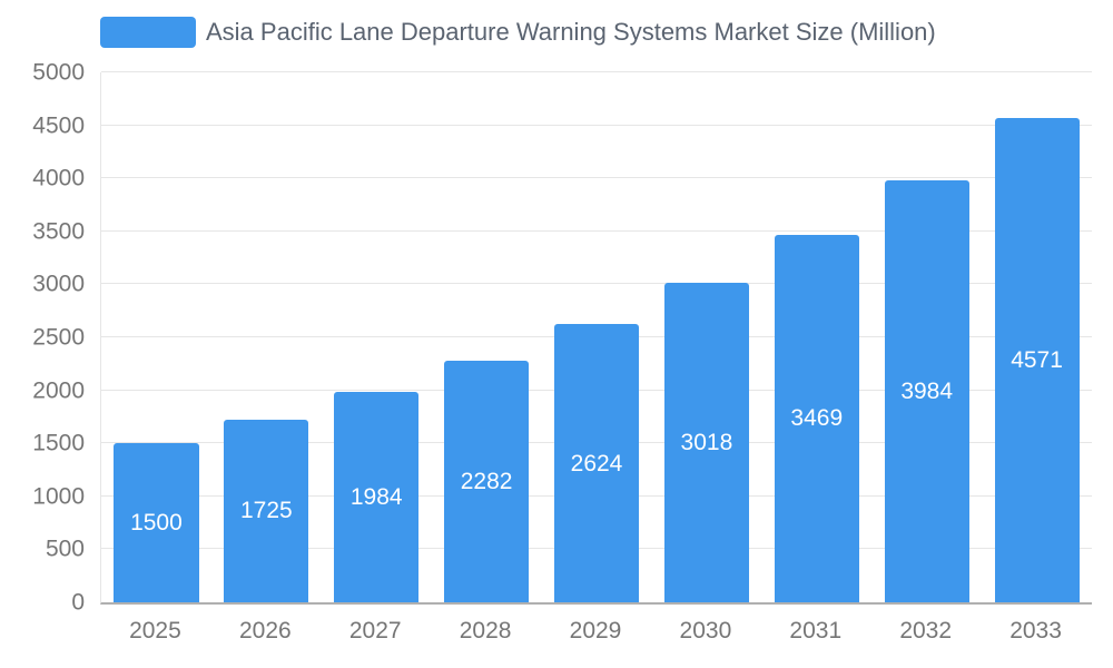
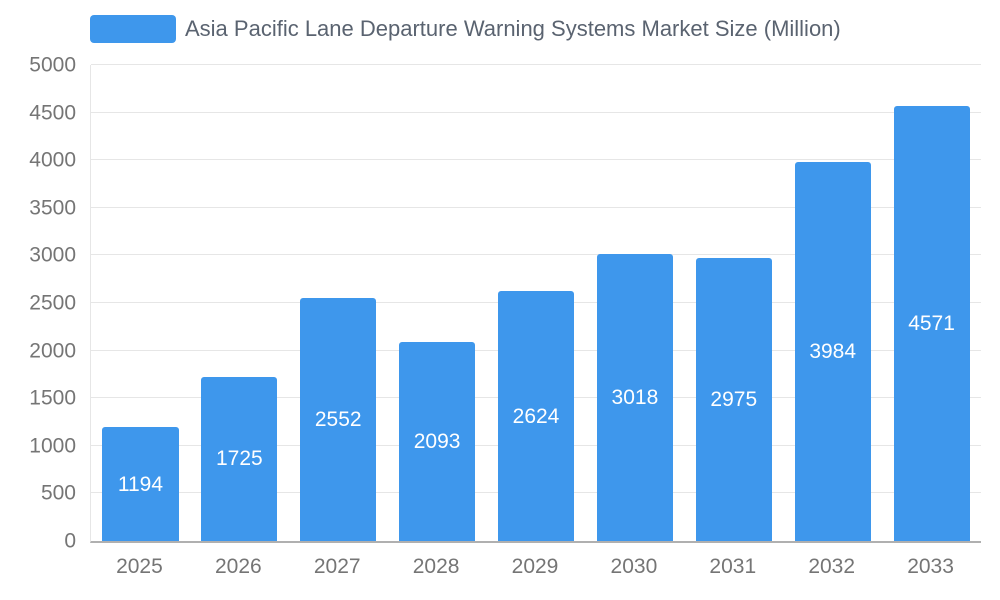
2025: 1500 -> 1194
2027: 1984 -> 2552
2028: 2282 -> 2093
2031: 3469 -> 2975
